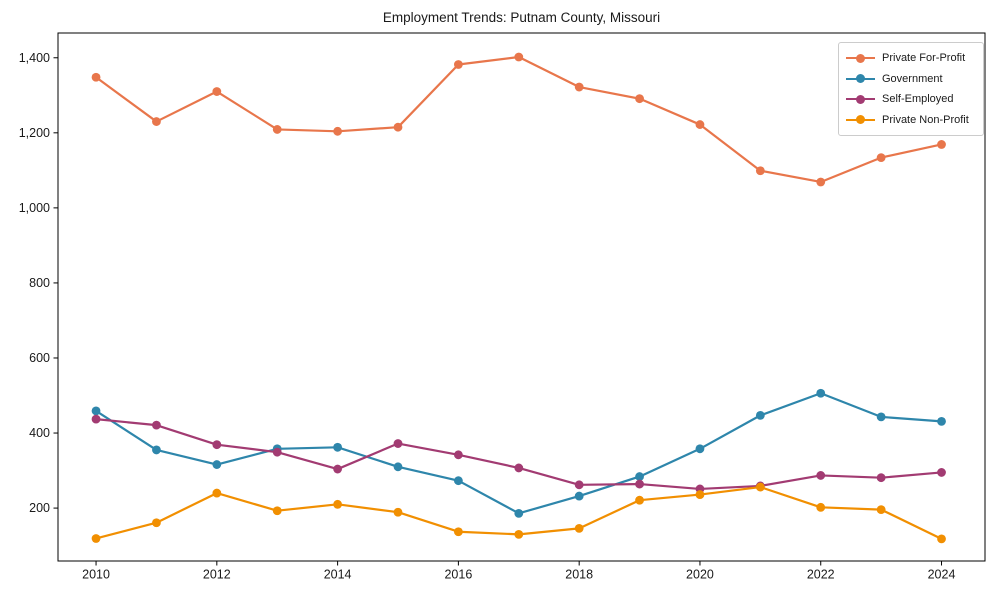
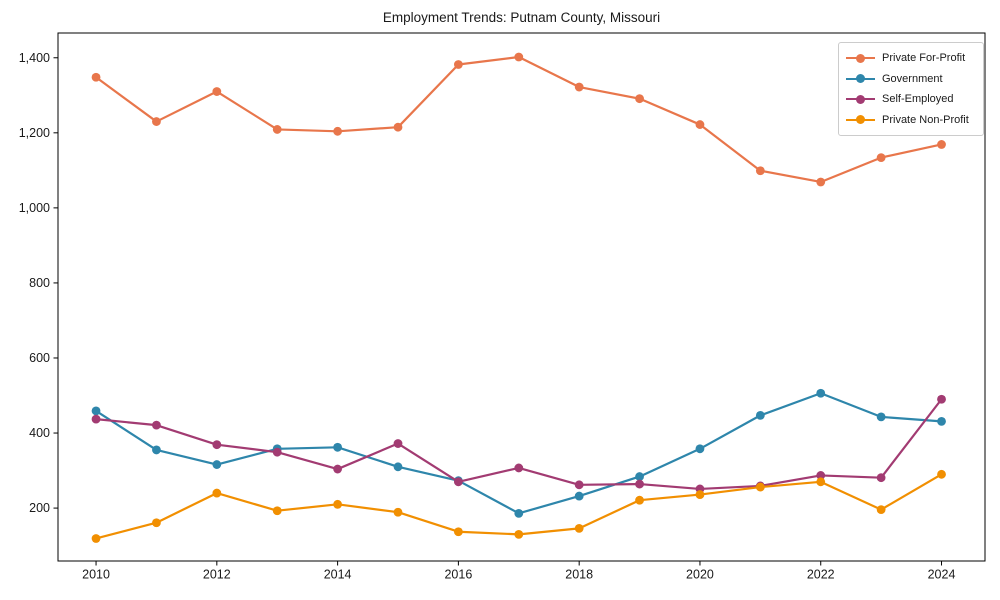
Self-Employed/2016: 340 -> 270
Private Non-Profit/2022: 200 -> 270
Self-Employed/2024: 300 -> 490
Private Non-Profit/2024: 120 -> 290
